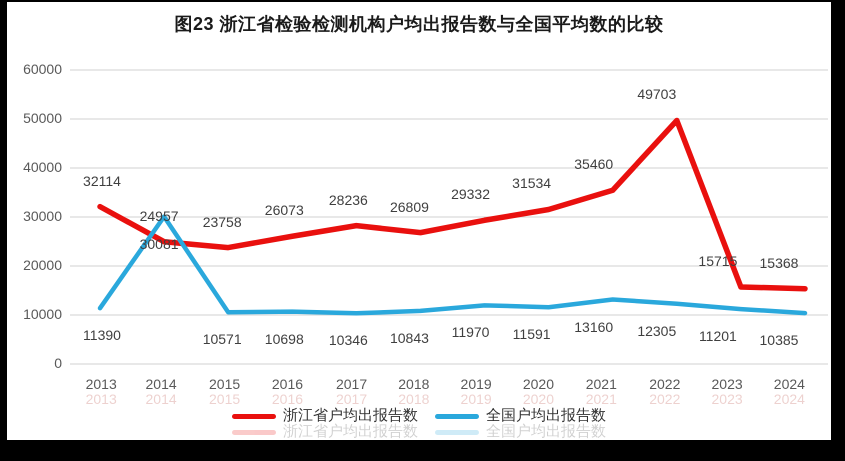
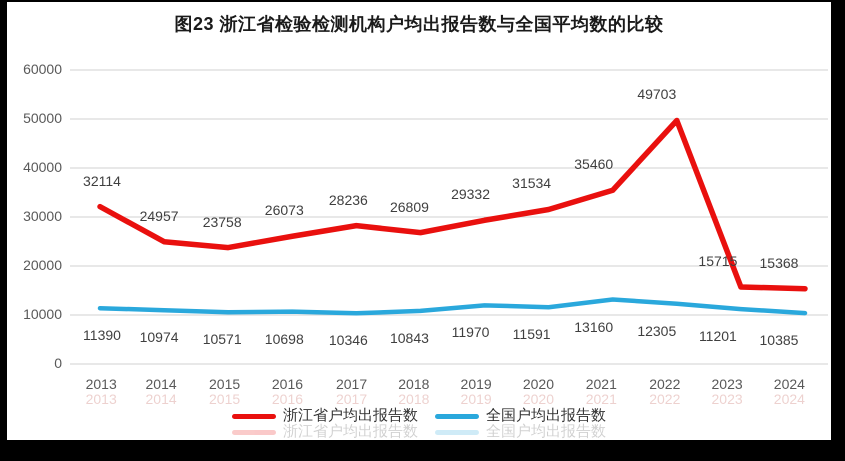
全国户均出报告数/2014: 30081 -> 10974
